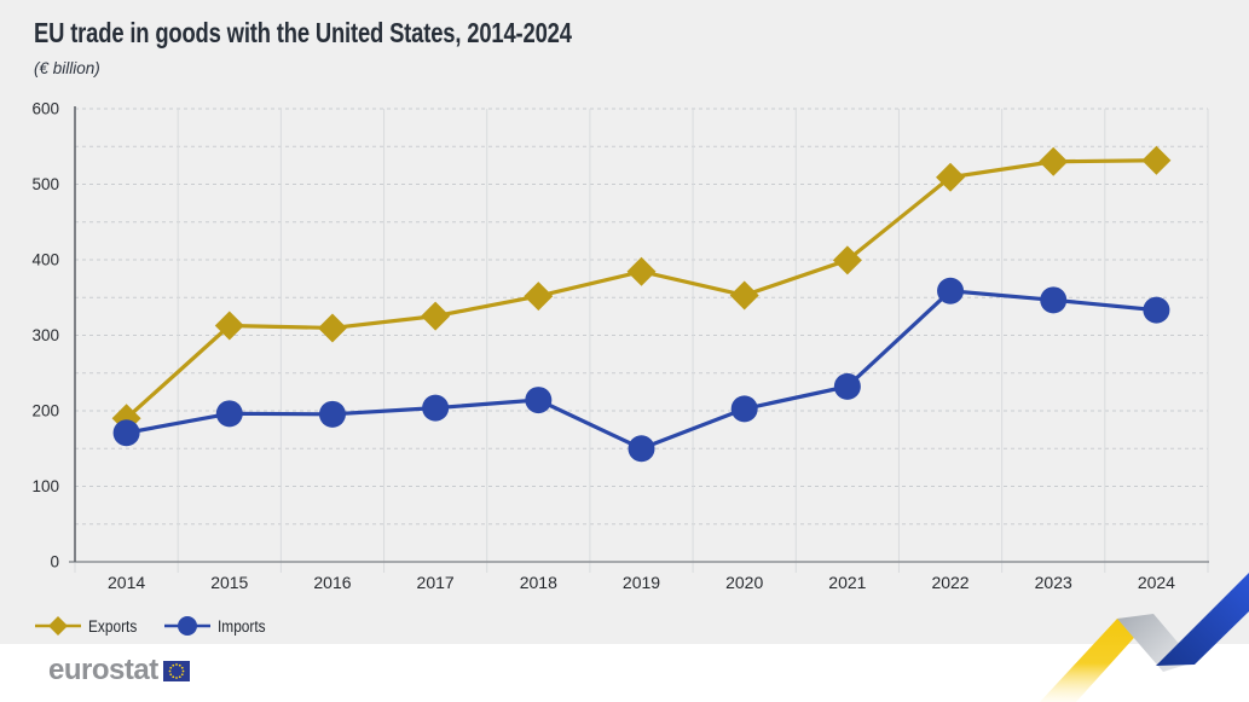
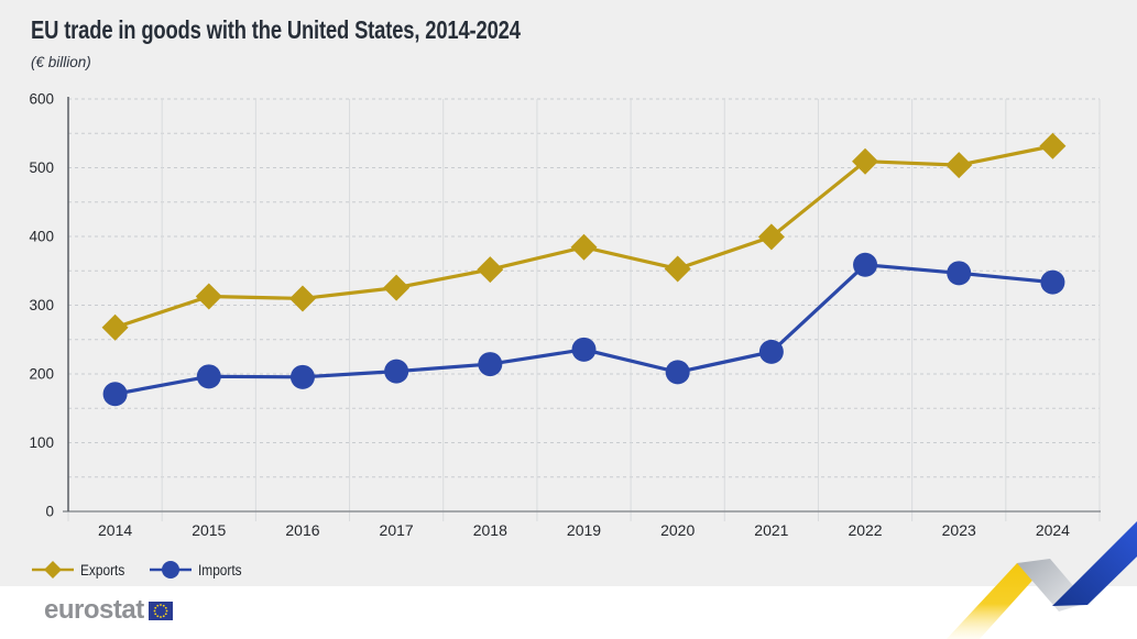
Exports/2014: 190 -> 270
Imports/2019: 150 -> 240
Exports/2023: 530 -> 500
